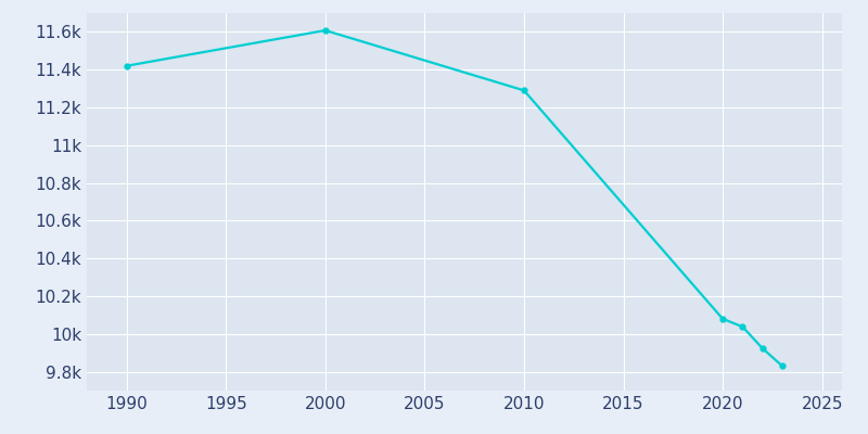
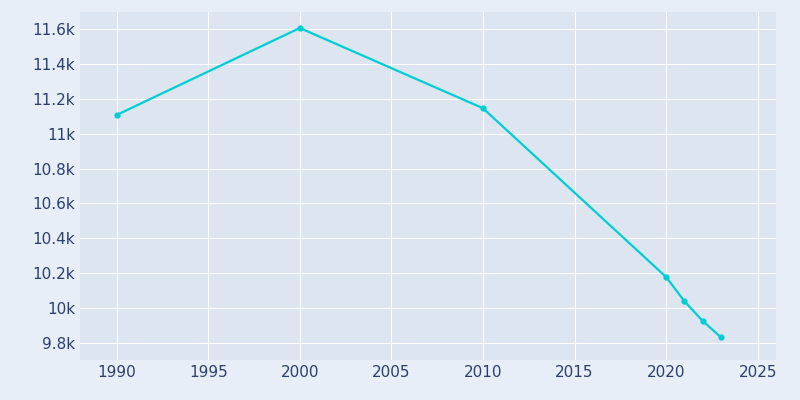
1990: 11.42k -> 11.11k
2010: 11.29k -> 11.15k
2020: 10.08k -> 10.18k
